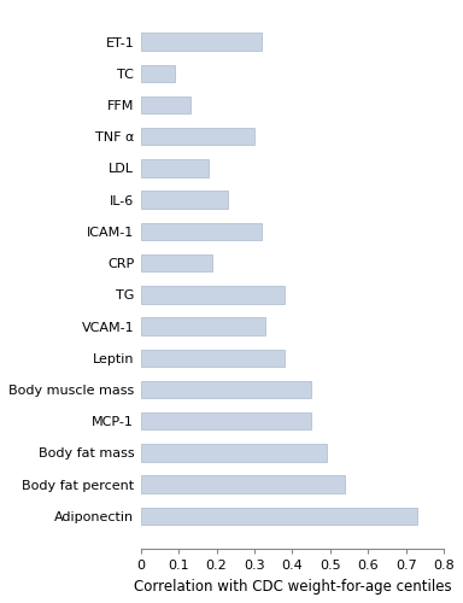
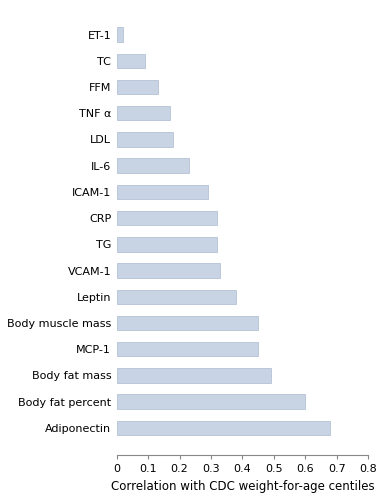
ET-1: 0.32 -> 0.02
TNF α: 0.30 -> 0.17
ICAM-1: 0.32 -> 0.29
CRP: 0.19 -> 0.32
TG: 0.38 -> 0.32
Body fat percent: 0.54 -> 0.60
Adiponectin: 0.73 -> 0.68
